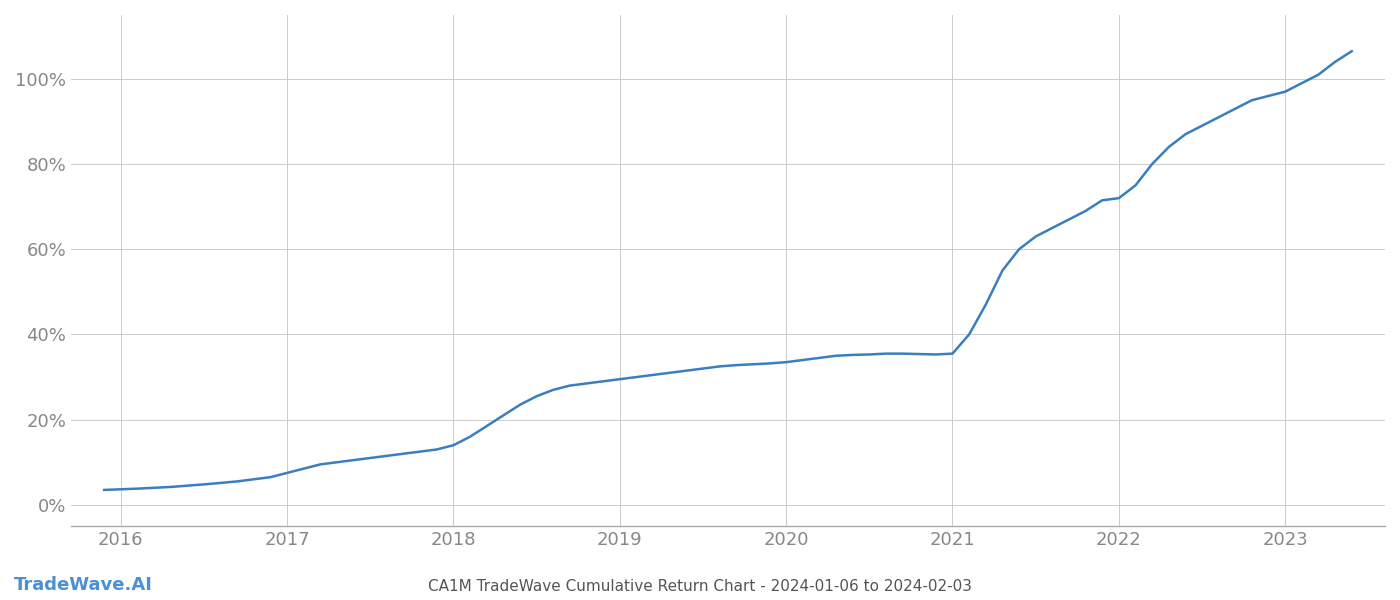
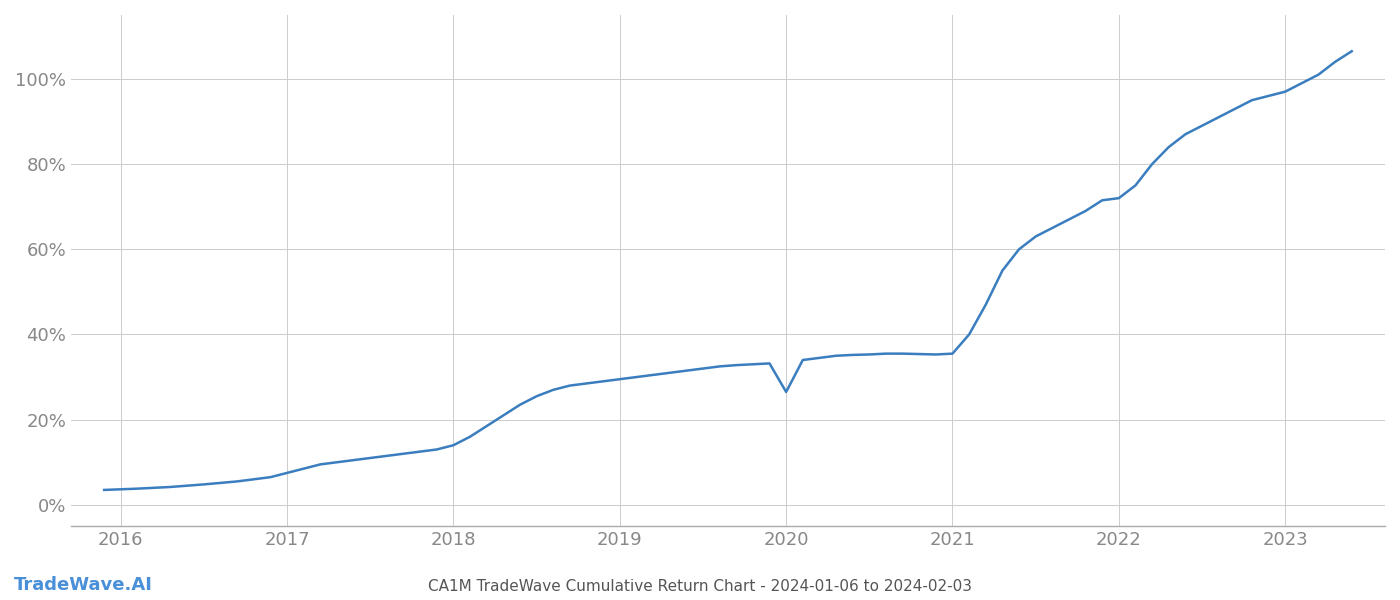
2020: 33.5% -> 26.5%
